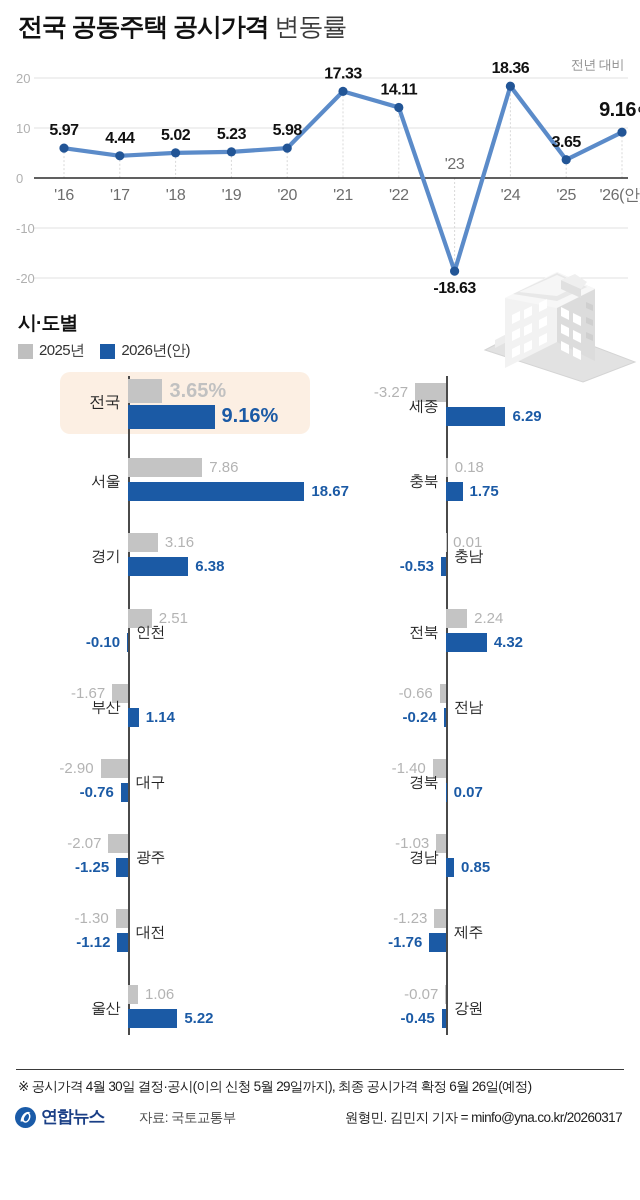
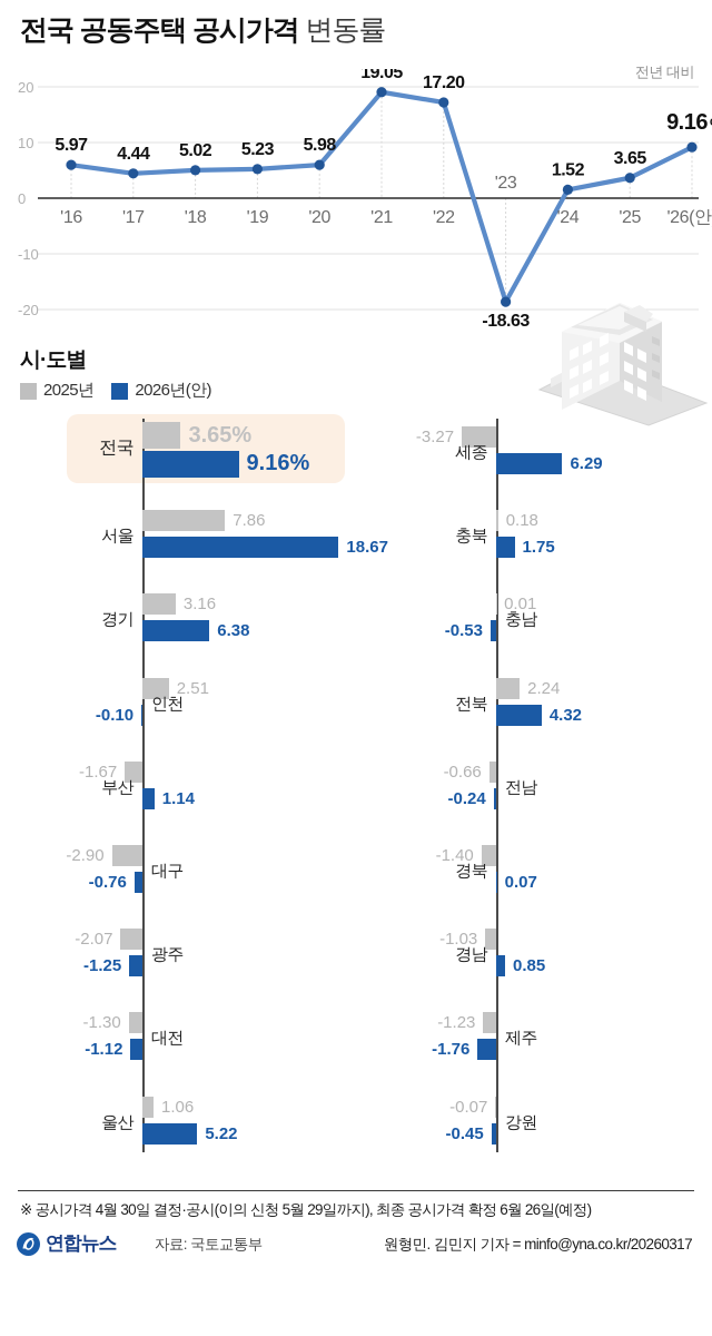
전국 공동주택 공시가격 변동률/'21: 17.33 -> 19.05
전국 공동주택 공시가격 변동률/'22: 14.11 -> 17.20
전국 공동주택 공시가격 변동률/'24: 18.36 -> 1.52
